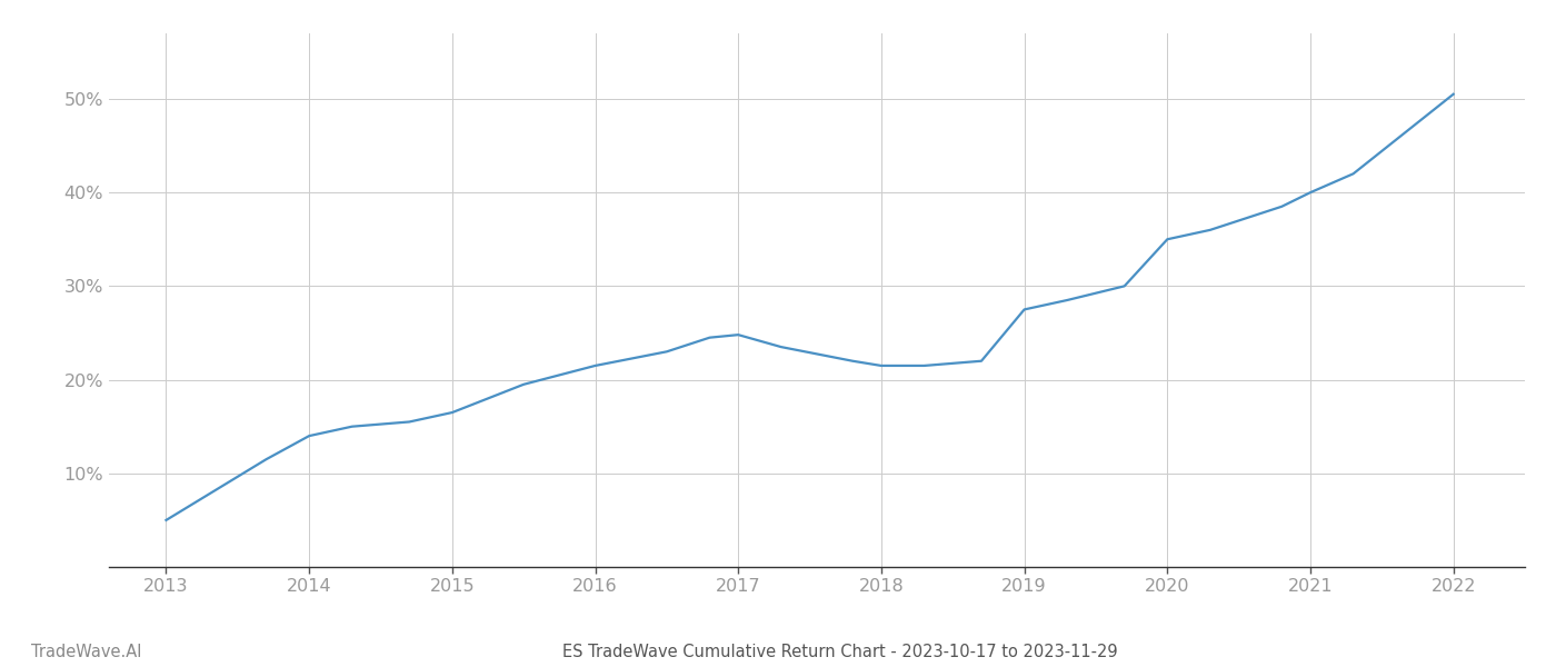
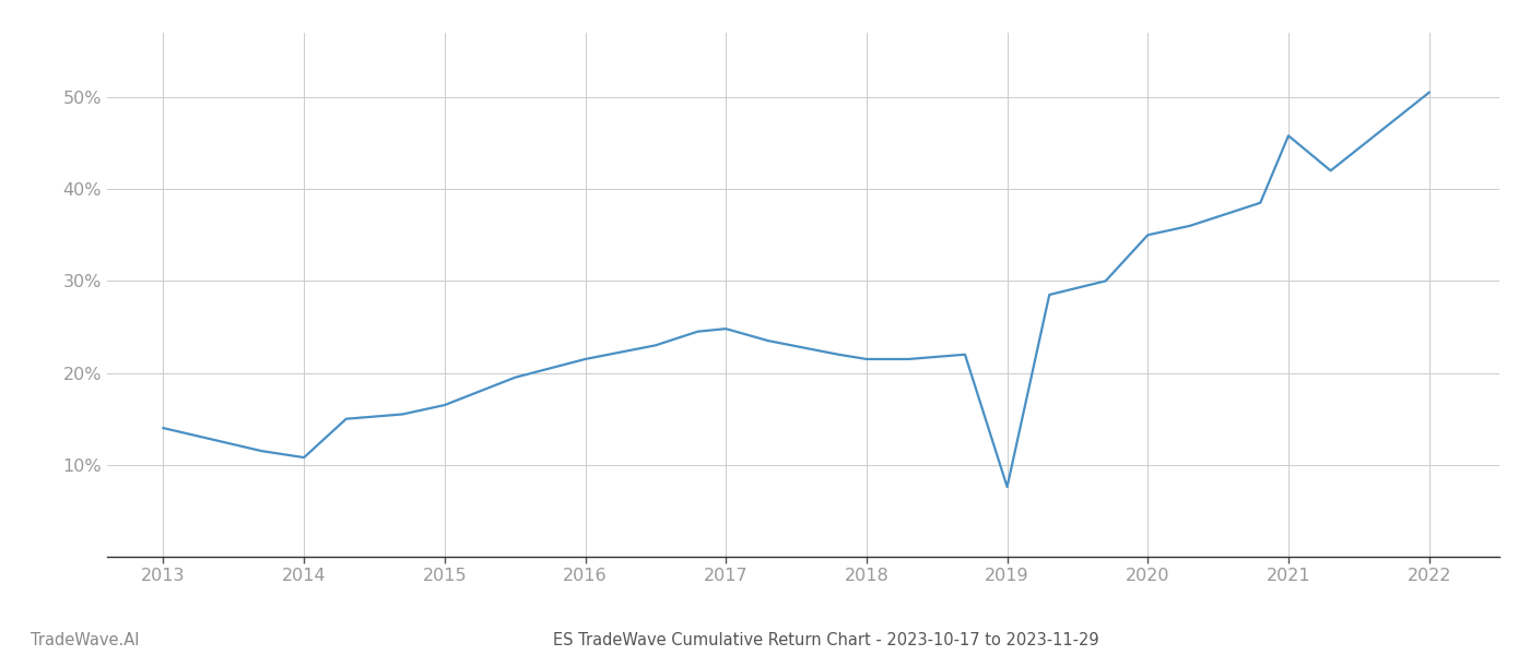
2013: 5.0% -> 14.0%
2014: 14.0% -> 10.8%
2019: 27.5% -> 7.6%
2021: 40.0% -> 45.8%
